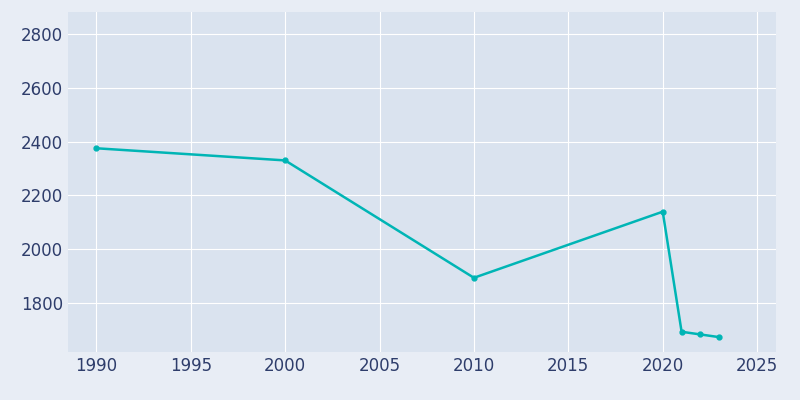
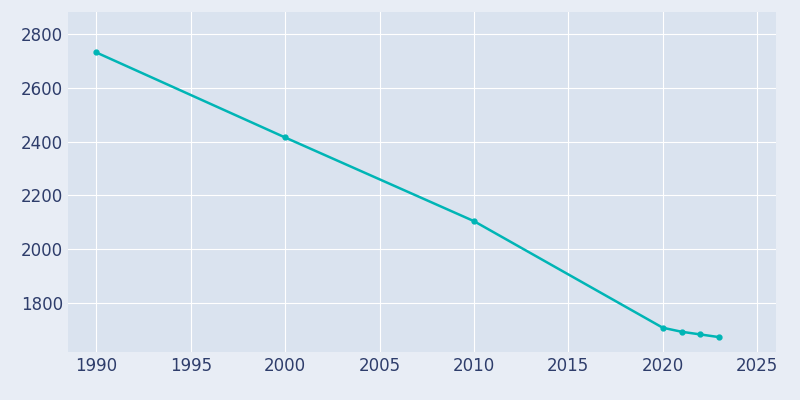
1990: 2375 -> 2730
2000: 2330 -> 2415
2010: 1895 -> 2105
2020: 2140 -> 1710
